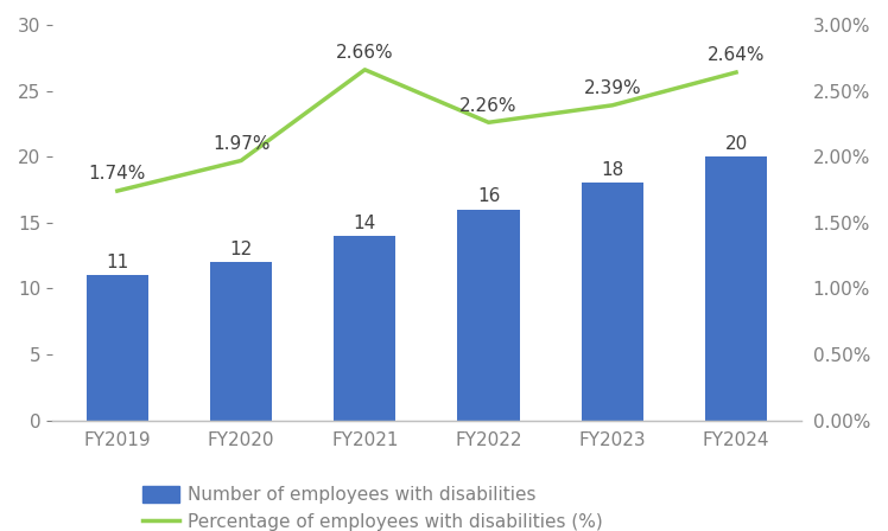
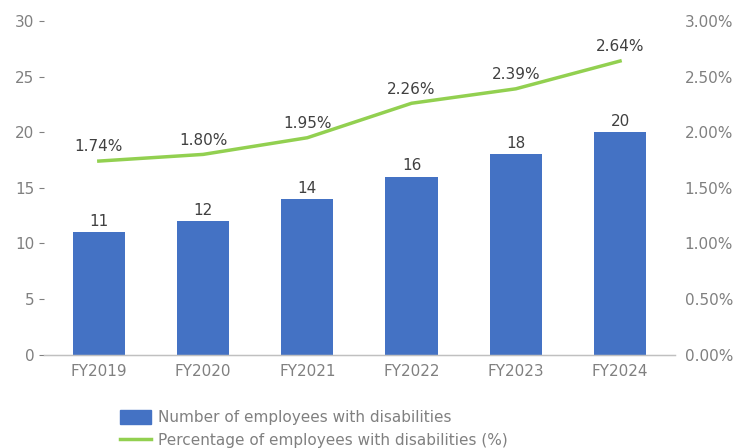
Percentage of employees with disabilities (%)/FY2020: 1.97% -> 1.80%
Percentage of employees with disabilities (%)/FY2021: 2.66% -> 1.95%
